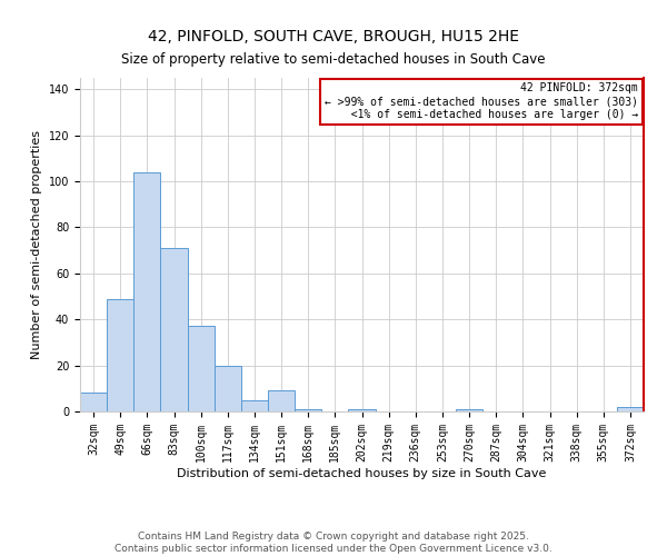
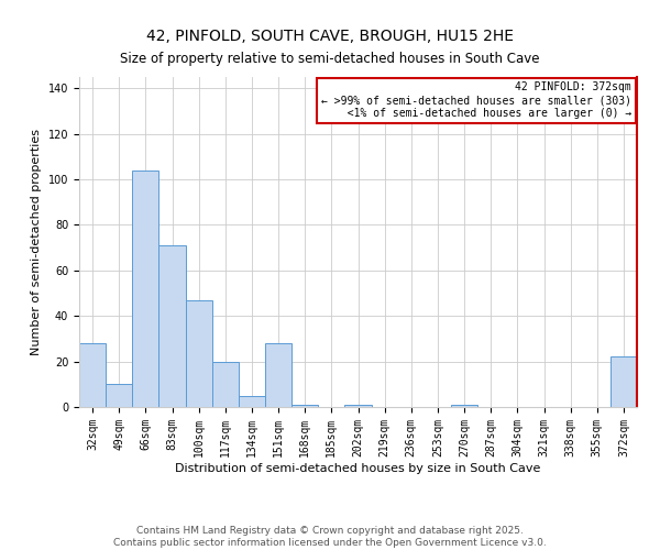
32sqm: 8 -> 28
49sqm: 49 -> 10
100sqm: 37 -> 47
151sqm: 9 -> 28
372sqm: 2 -> 22
